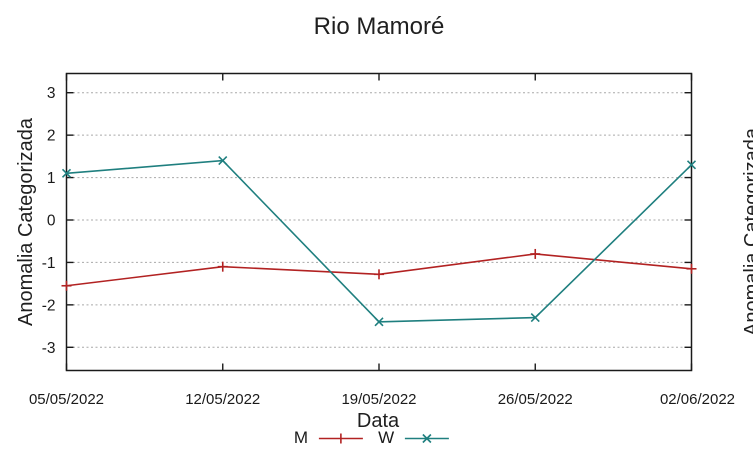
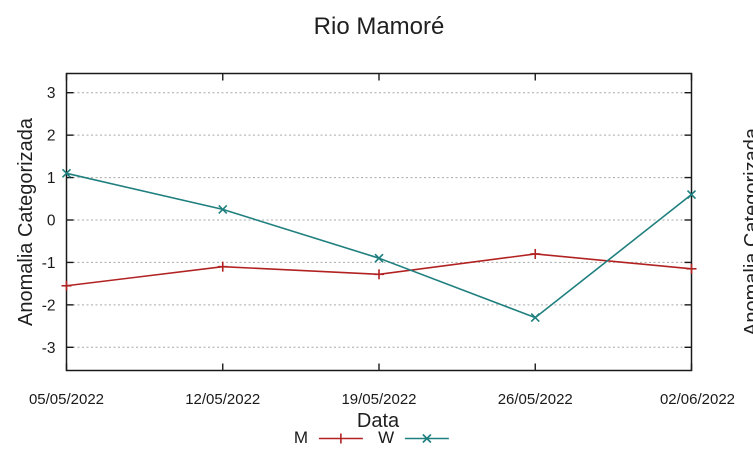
W/12/05/2022: 1.4 -> 0.2
W/19/05/2022: -2.4 -> -0.9
W/02/06/2022: 1.3 -> 0.6
